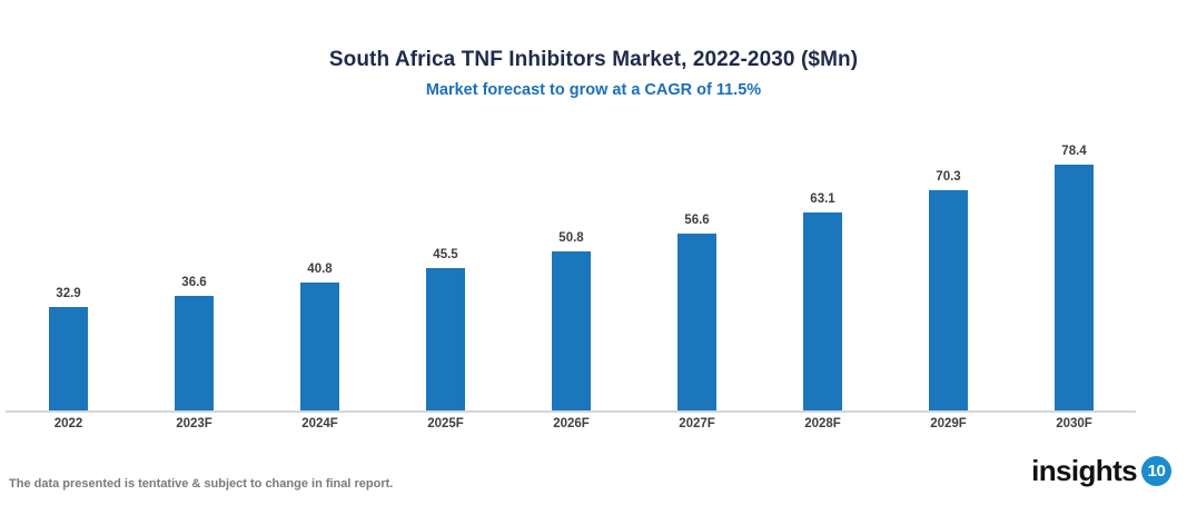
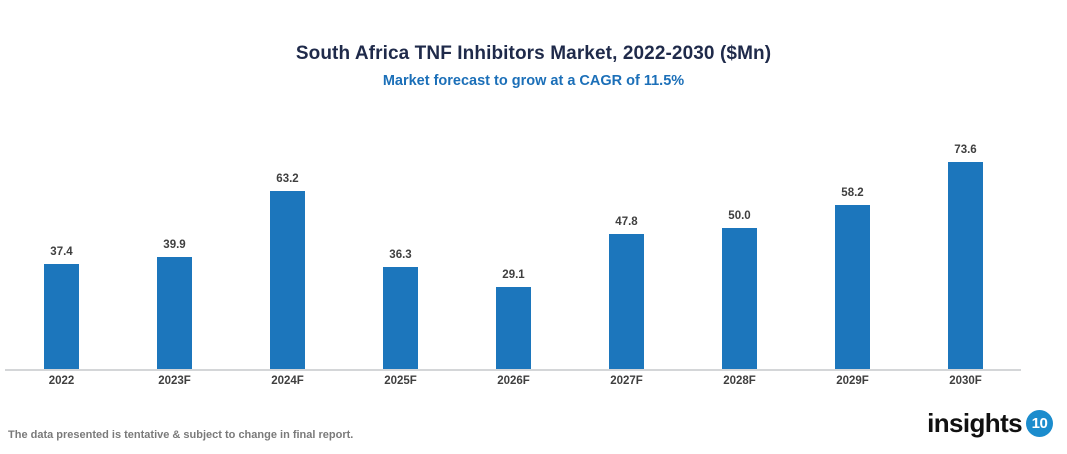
2022: 32.9 -> 37.4
2023F: 36.6 -> 39.9
2024F: 40.8 -> 63.2
2025F: 45.5 -> 36.3
2026F: 50.8 -> 29.1
2027F: 56.6 -> 47.8
2028F: 63.1 -> 50.0
2029F: 70.3 -> 58.2
2030F: 78.4 -> 73.6
